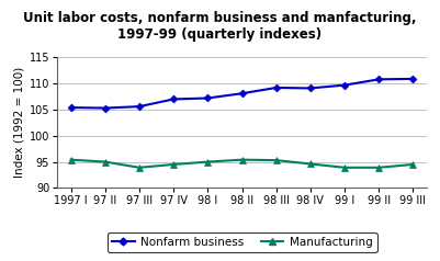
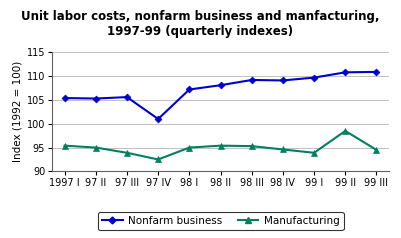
Nonfarm business/97 IV: 107.0 -> 101.0
Manufacturing/97 IV: 94.5 -> 92.5
Manufacturing/99 II: 93.9 -> 98.5
